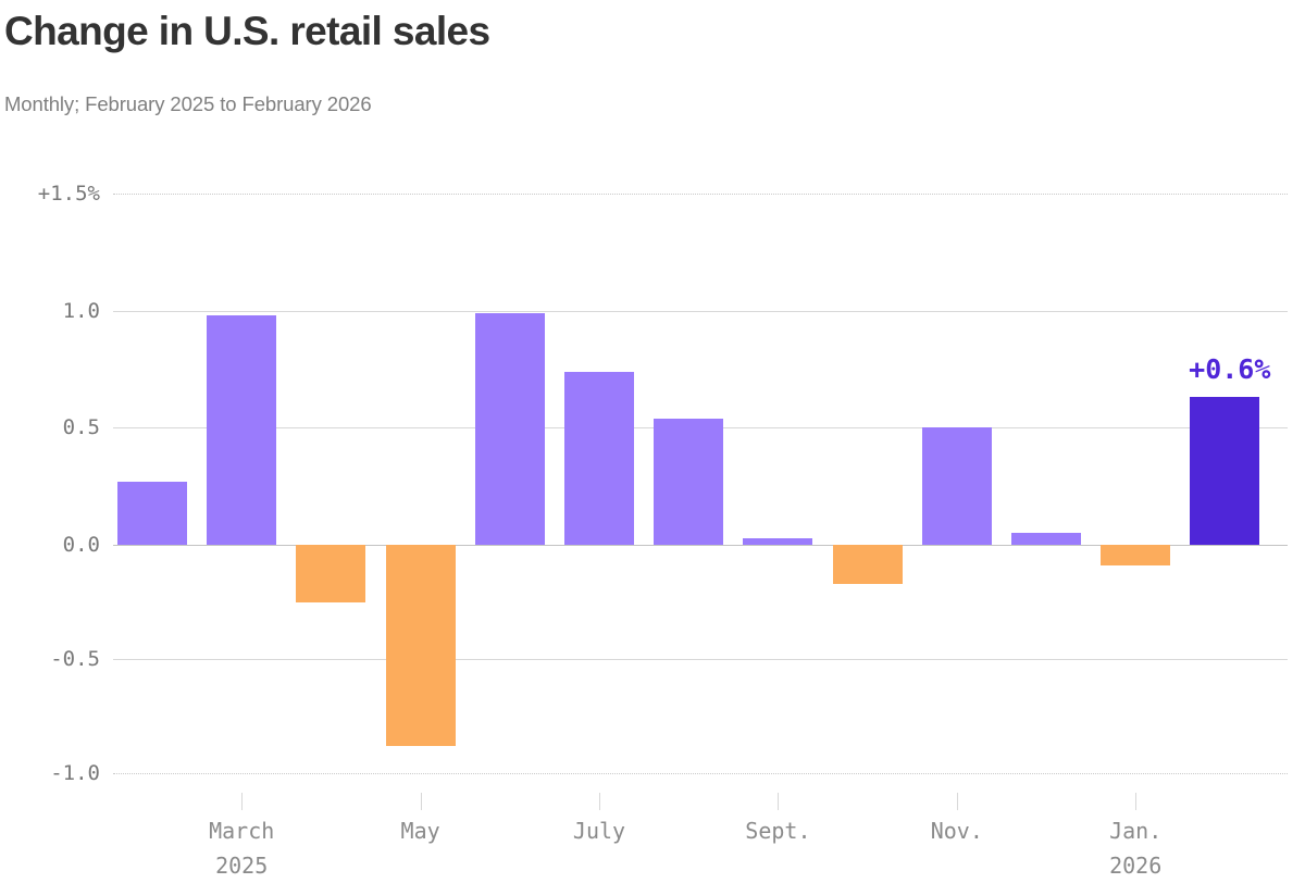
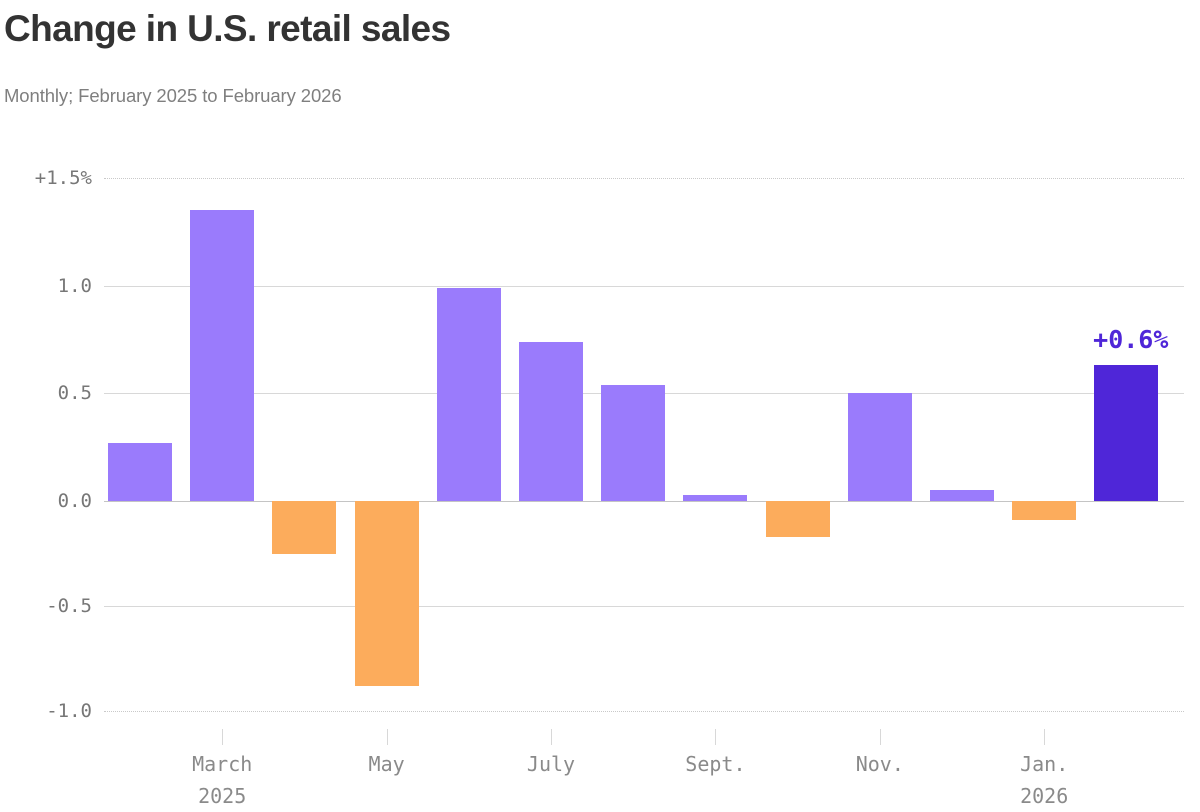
March 2025: 0.98% -> 1.35%
